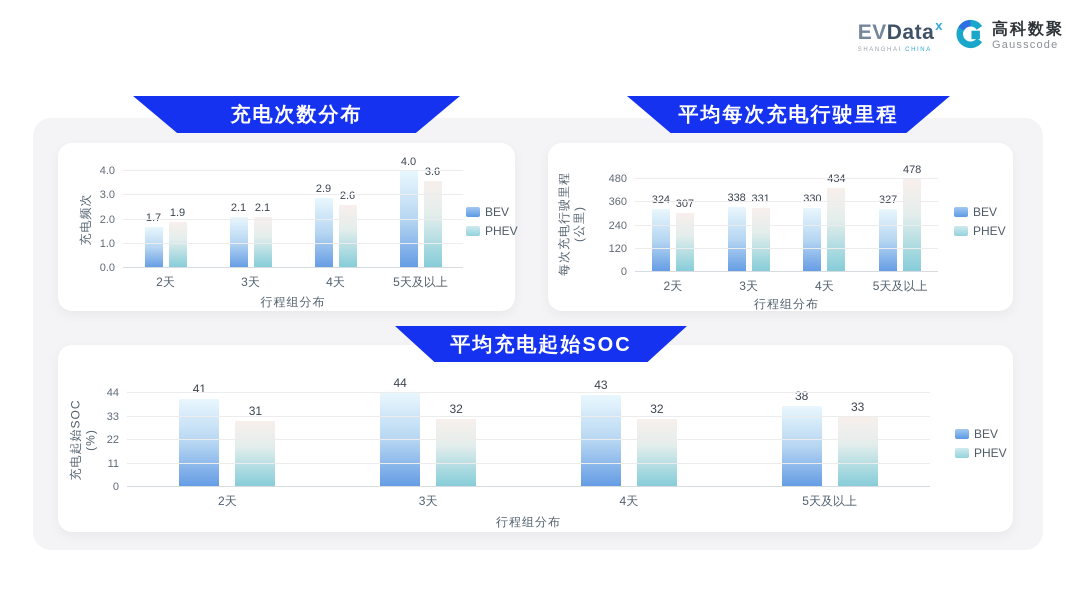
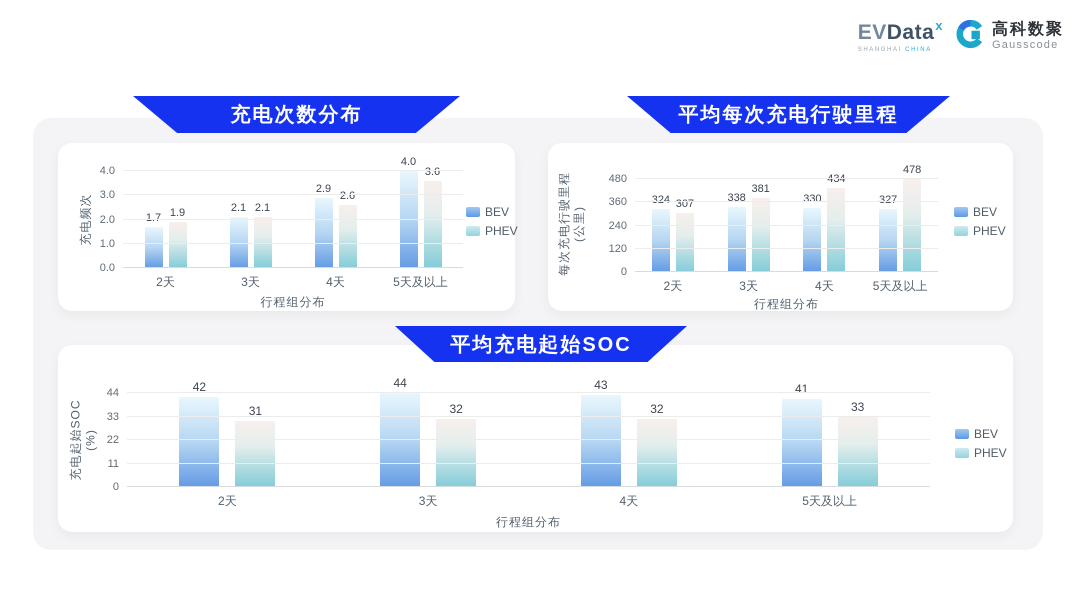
平均每次充电行驶里程/PHEV/3天: 331 -> 381
平均充电起始SOC/BEV/2天: 41 -> 42
平均充电起始SOC/BEV/5天及以上: 38 -> 41
